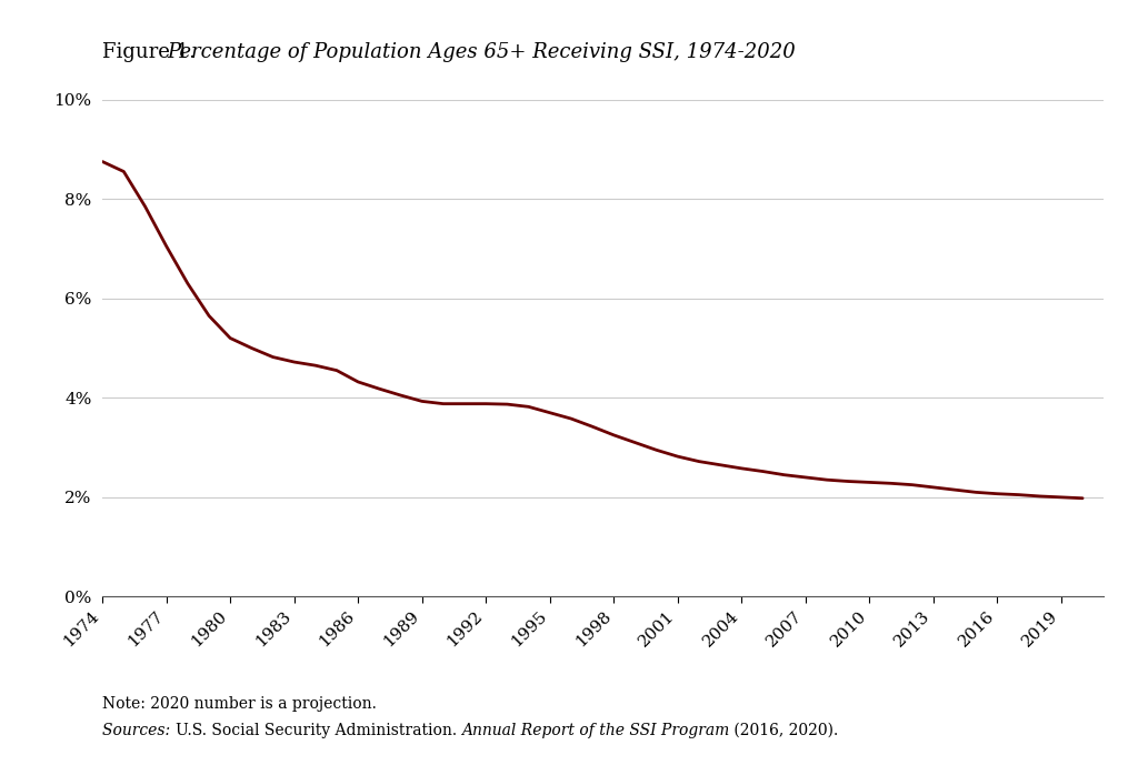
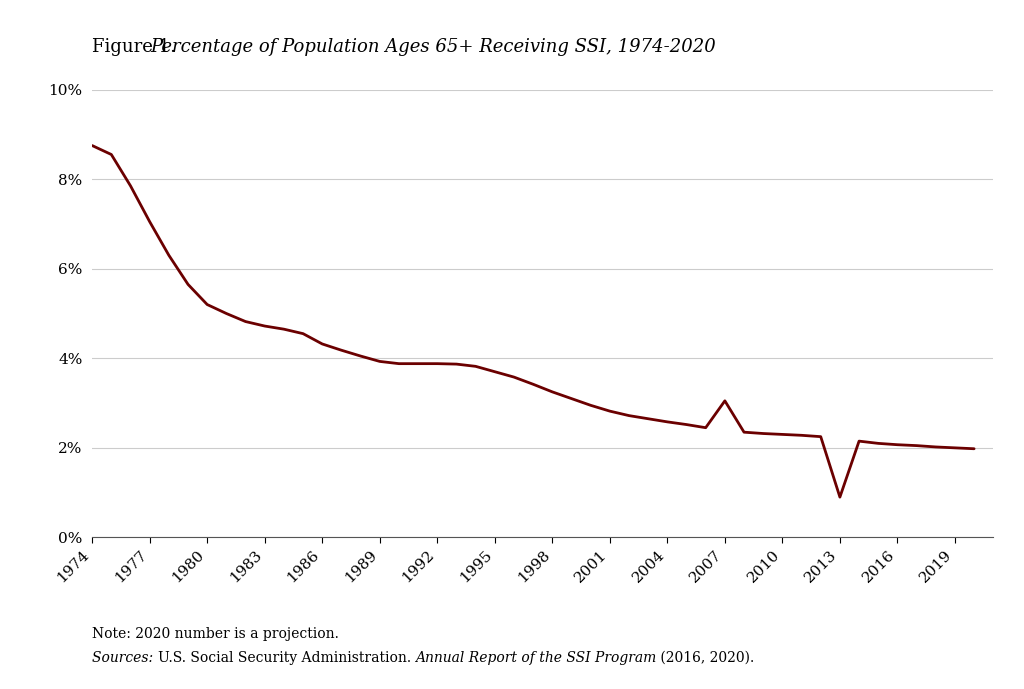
2007: 2.40% -> 3.05%
2013: 2.20% -> 0.90%
